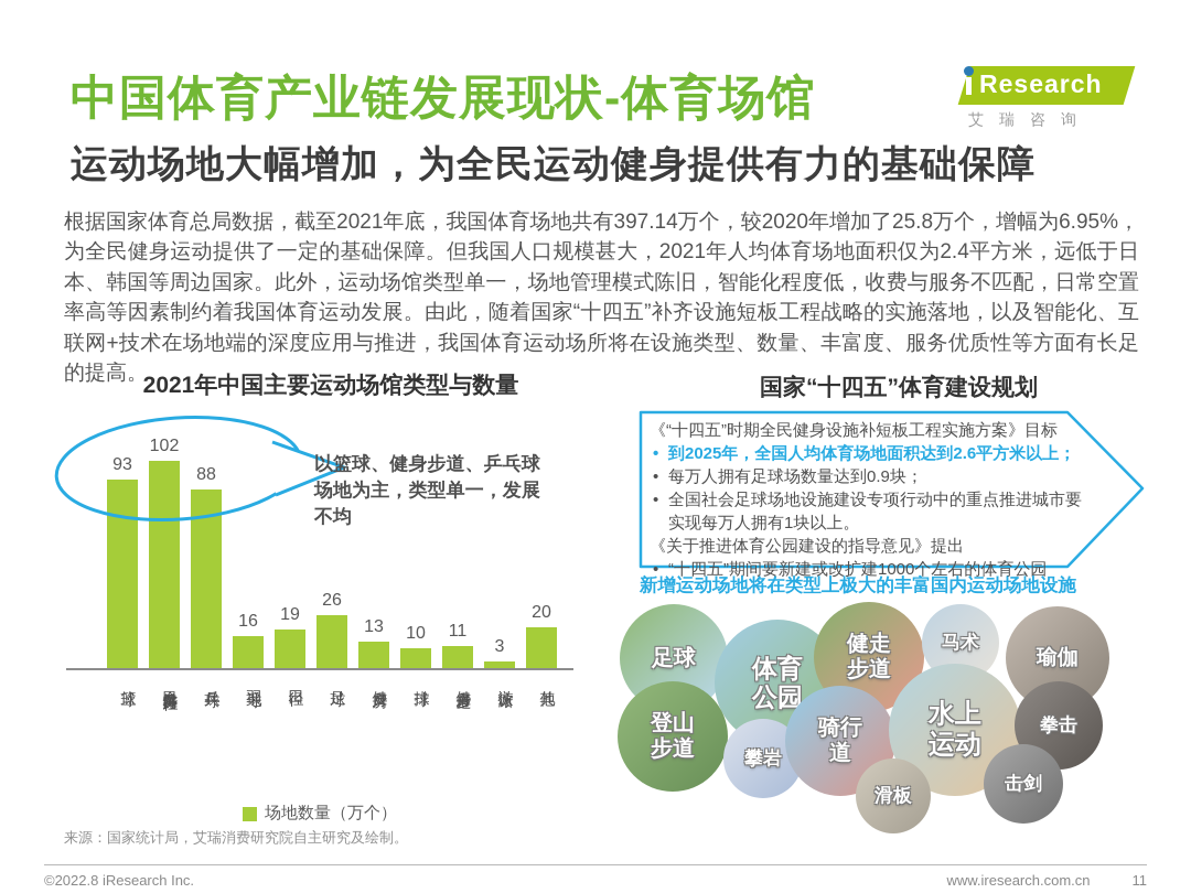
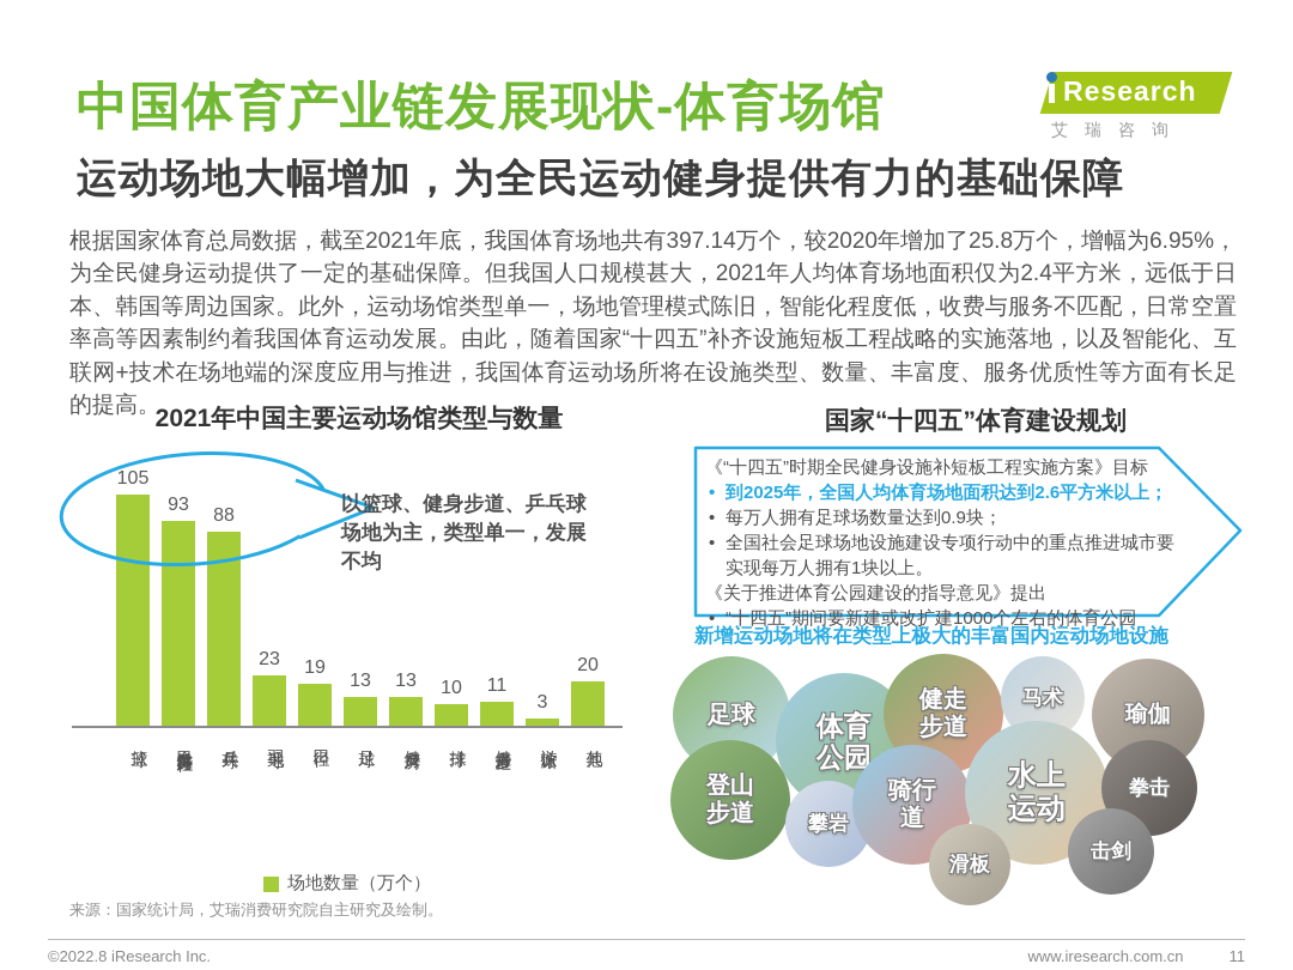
篮球: 93 -> 105
全民健身路径: 102 -> 93
羽毛球: 16 -> 23
足球: 26 -> 13
